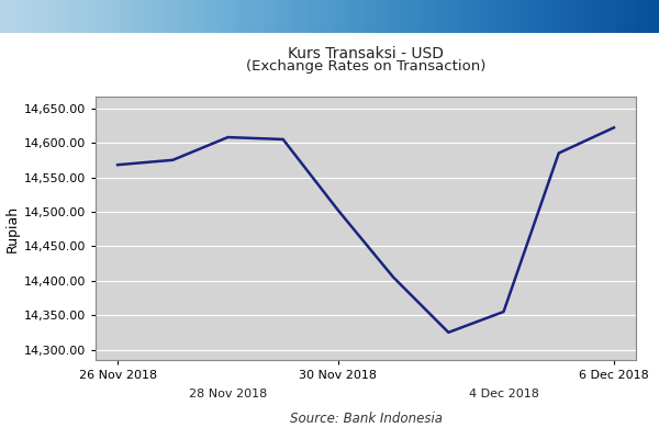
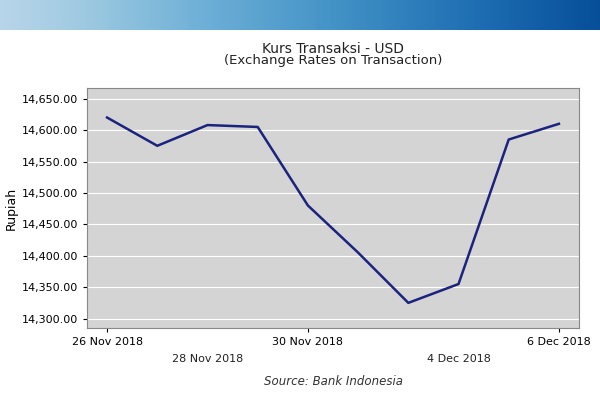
26 Nov 2018: 14,568 -> 14,620
30 Nov 2018: 14,502 -> 14,480
6 Dec 2018: 14,622 -> 14,610
